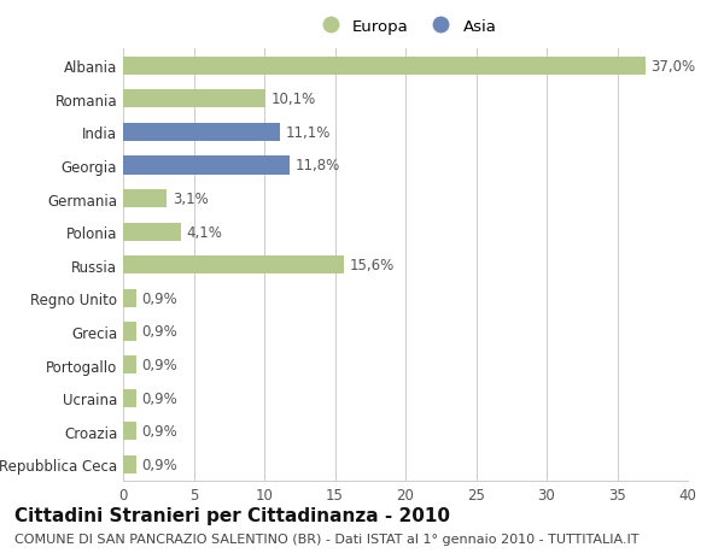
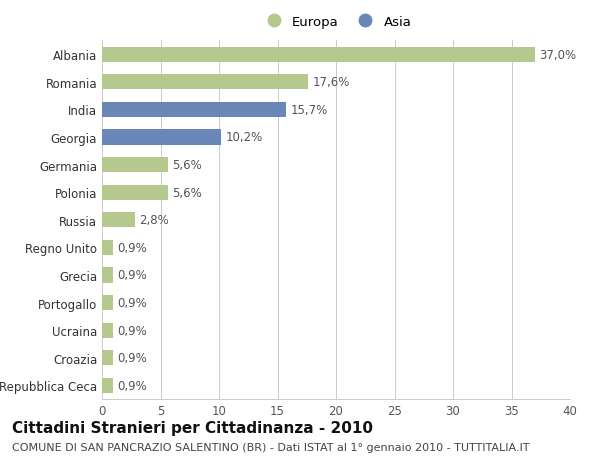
Romania: 10,1% -> 17,6%
India: 11,1% -> 15,7%
Georgia: 11,8% -> 10,2%
Germania: 3,1% -> 5,6%
Polonia: 4,1% -> 5,6%
Russia: 15,6% -> 2,8%
